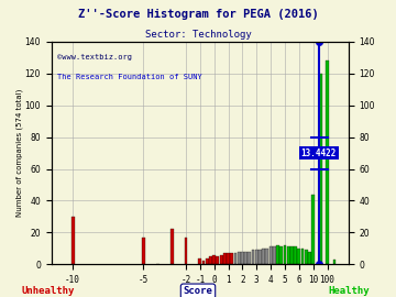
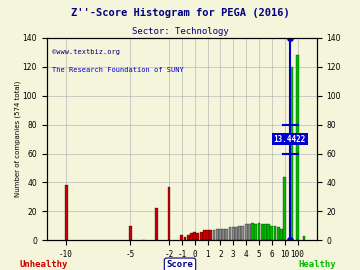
-10: 30 -> 38
-5: 17 -> 10
-2: 17 -> 37
